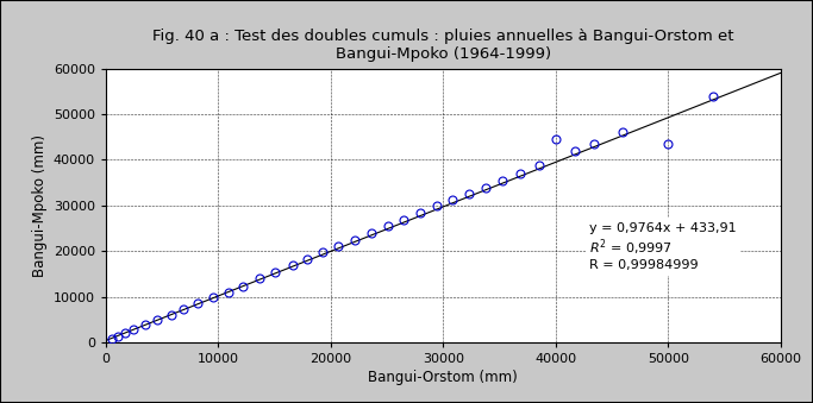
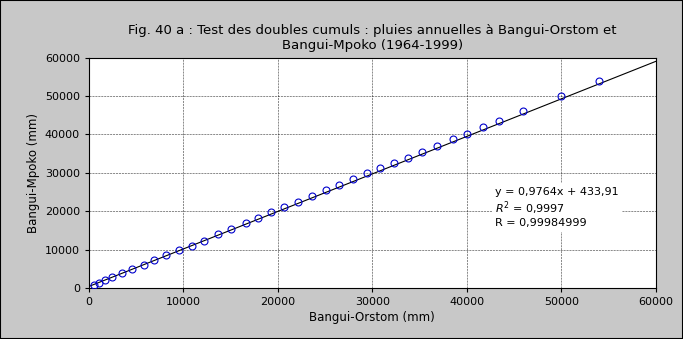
40000: 44500 -> 40100
50000: 43500 -> 50100
